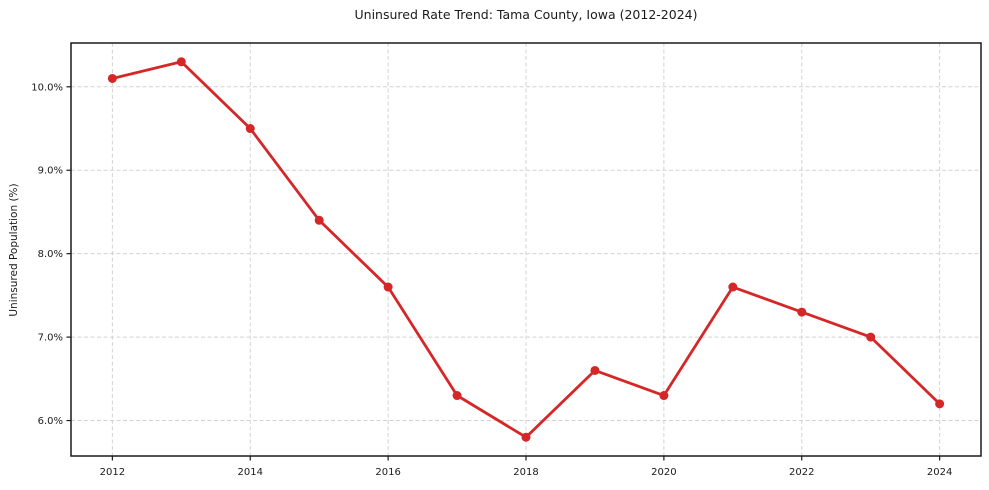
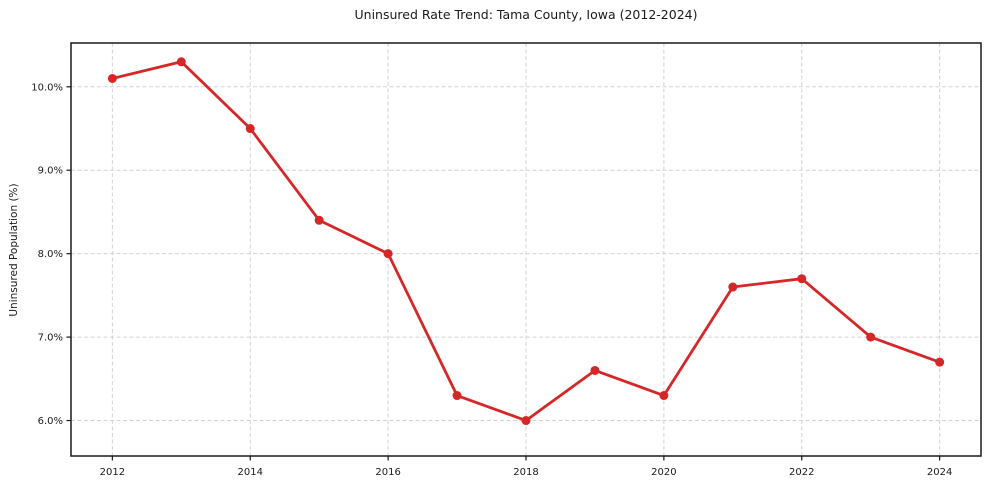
2016: 7.6% -> 8.0%
2018: 5.8% -> 6.0%
2022: 7.3% -> 7.7%
2024: 6.2% -> 6.7%
